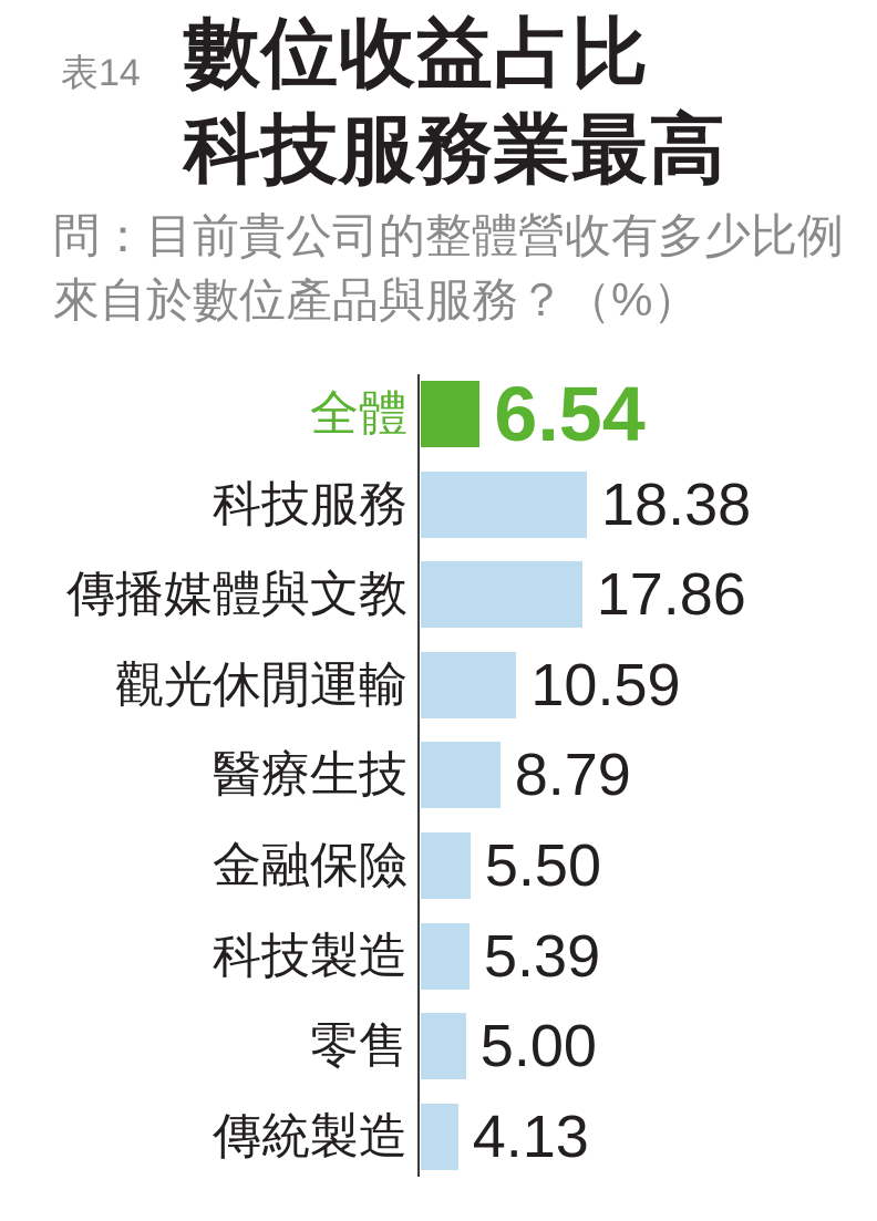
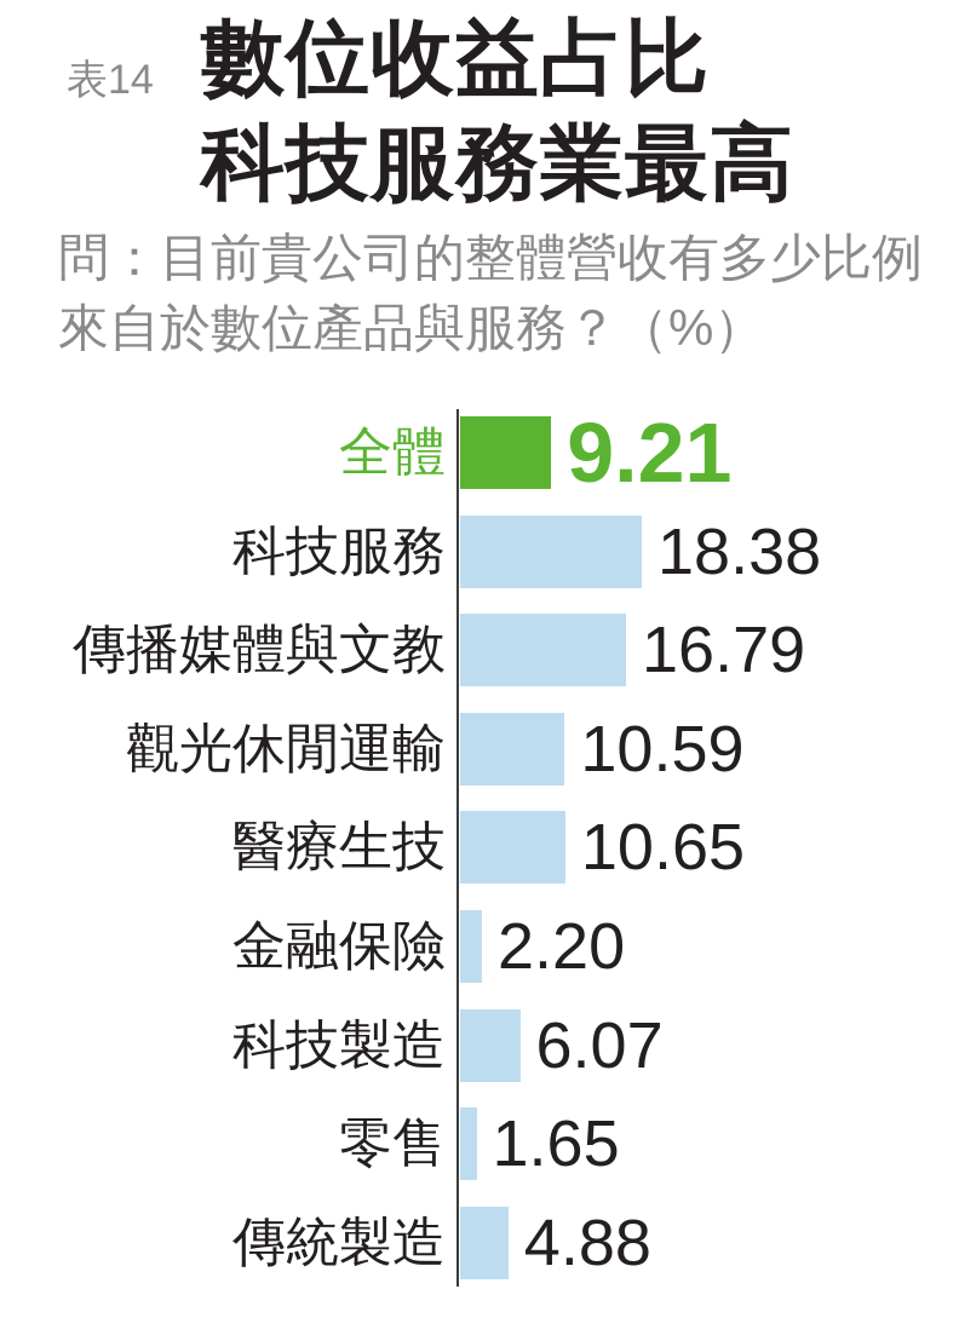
全體: 6.54 -> 9.21
傳播媒體與文教: 17.86 -> 16.79
醫療生技: 8.79 -> 10.65
金融保險: 5.50 -> 2.20
科技製造: 5.39 -> 6.07
零售: 5.00 -> 1.65
傳統製造: 4.13 -> 4.88
